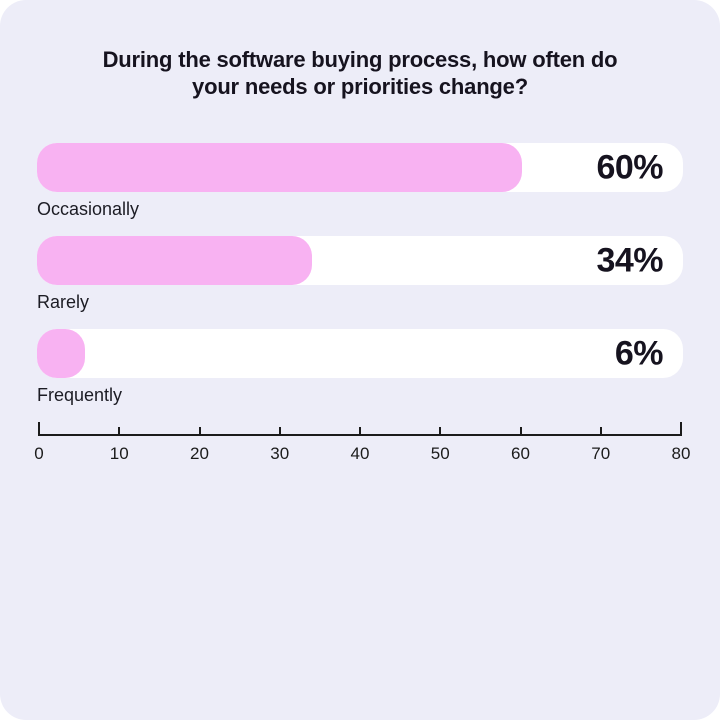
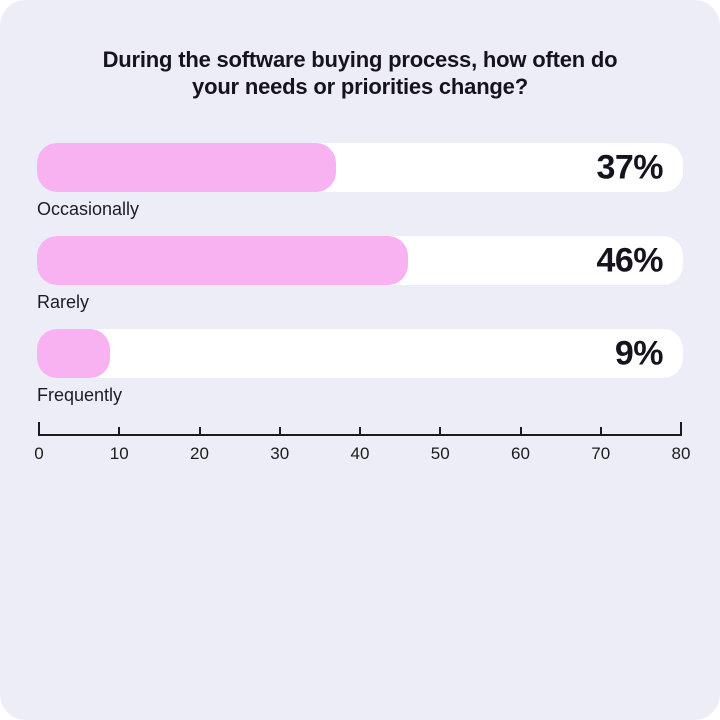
Occasionally: 60% -> 37%
Rarely: 34% -> 46%
Frequently: 6% -> 9%
